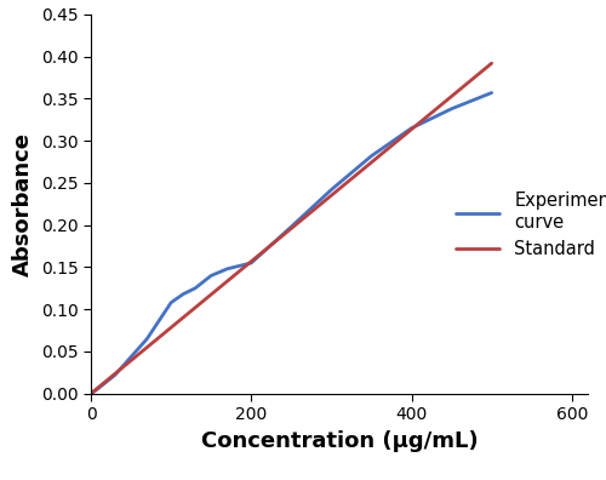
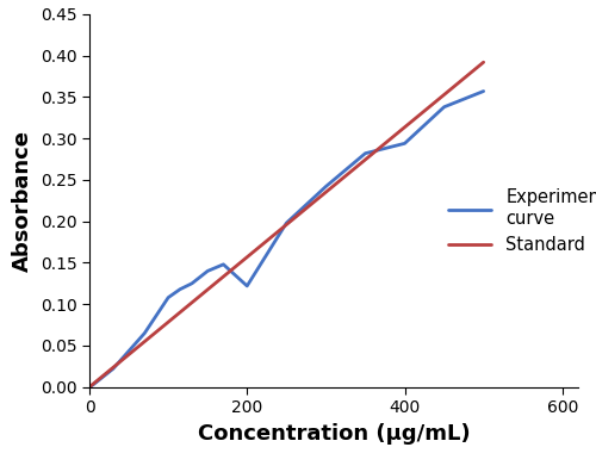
200: 0.155 -> 0.122
400: 0.315 -> 0.294
